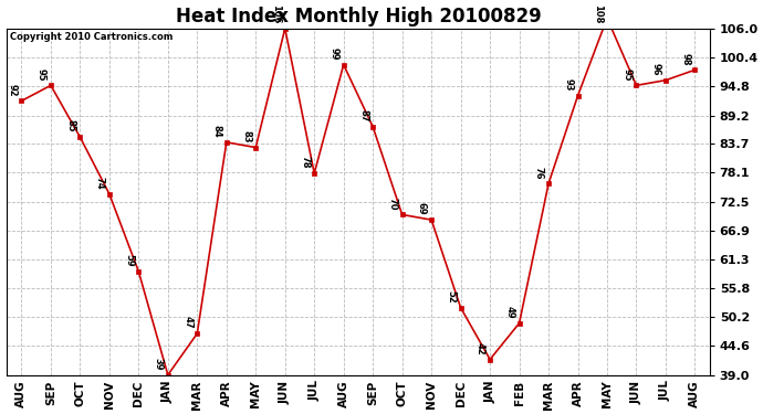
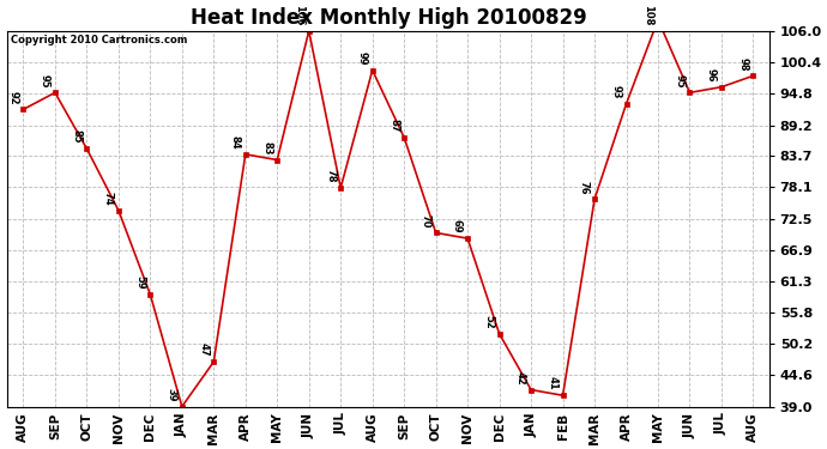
FEB: 49 -> 41
